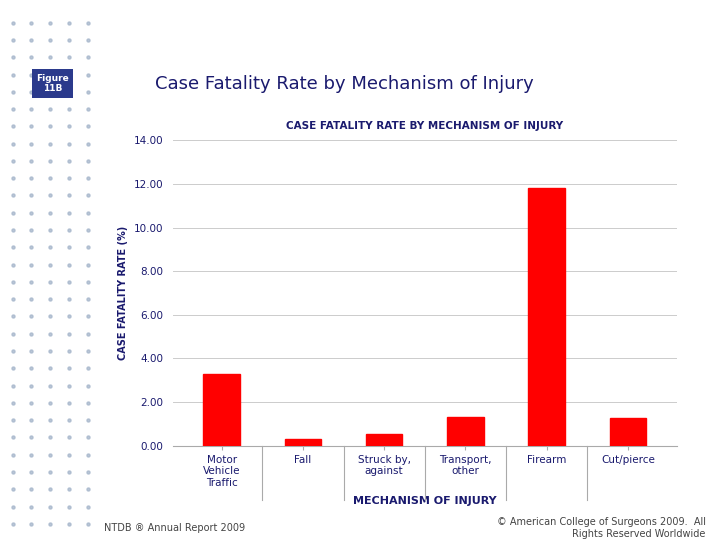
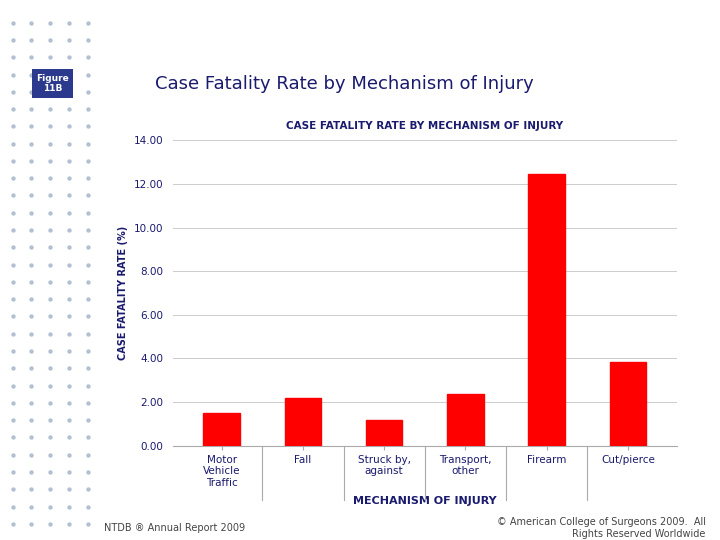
Motor Vehicle Traffic: 3.30 -> 1.50
Fall: 0.30 -> 2.20
Struck by, against: 0.55 -> 1.15
Transport, other: 1.30 -> 2.35
Firearm: 11.82 -> 12.45
Cut/pierce: 1.28 -> 3.85
